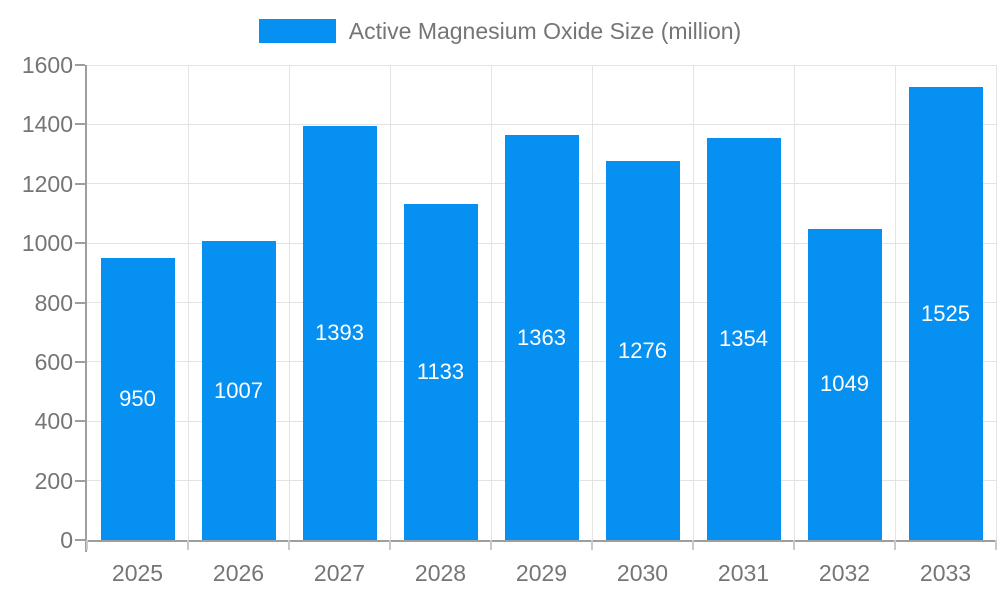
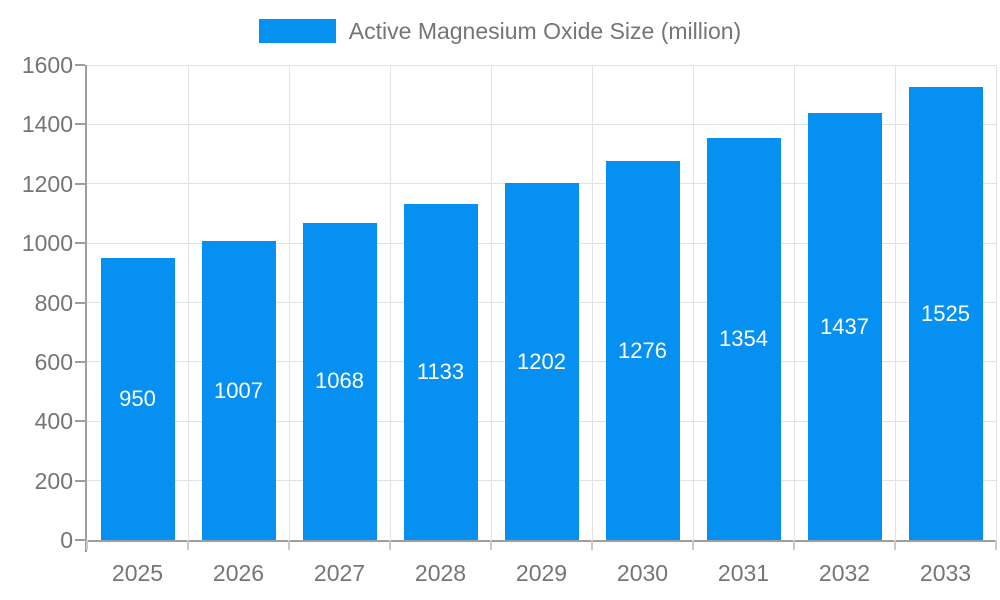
2027: 1393 -> 1068
2029: 1363 -> 1202
2032: 1049 -> 1437
